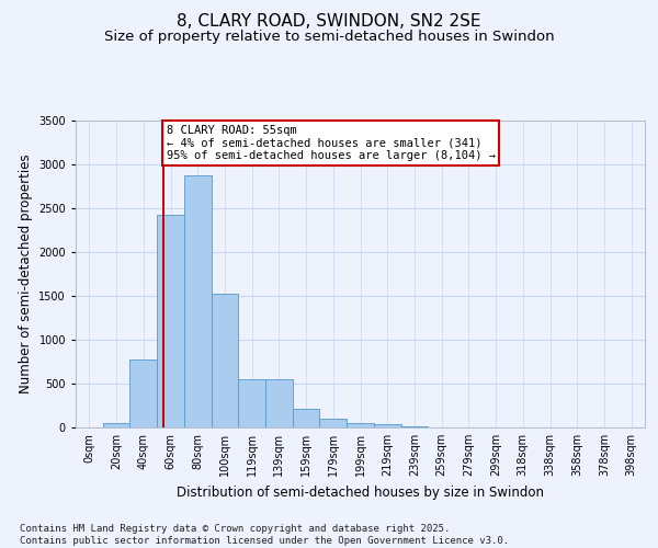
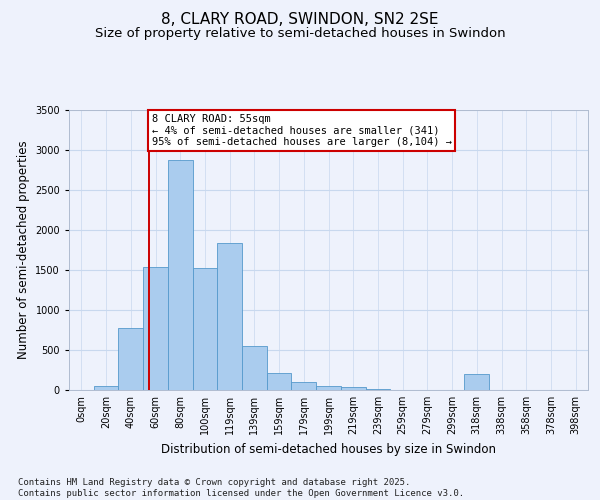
60sqm: 2430 -> 1540
119sqm: 550 -> 1840
318sqm: 0 -> 200
